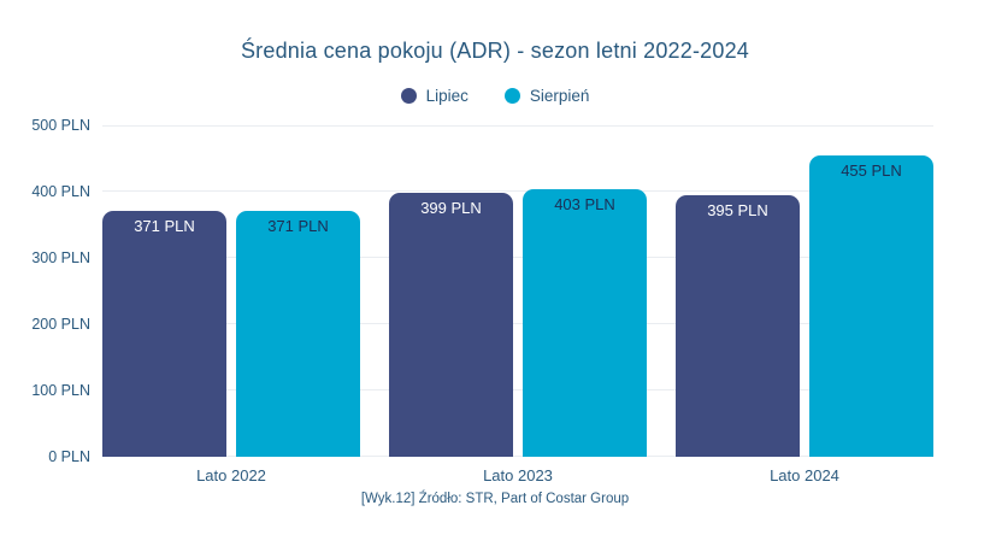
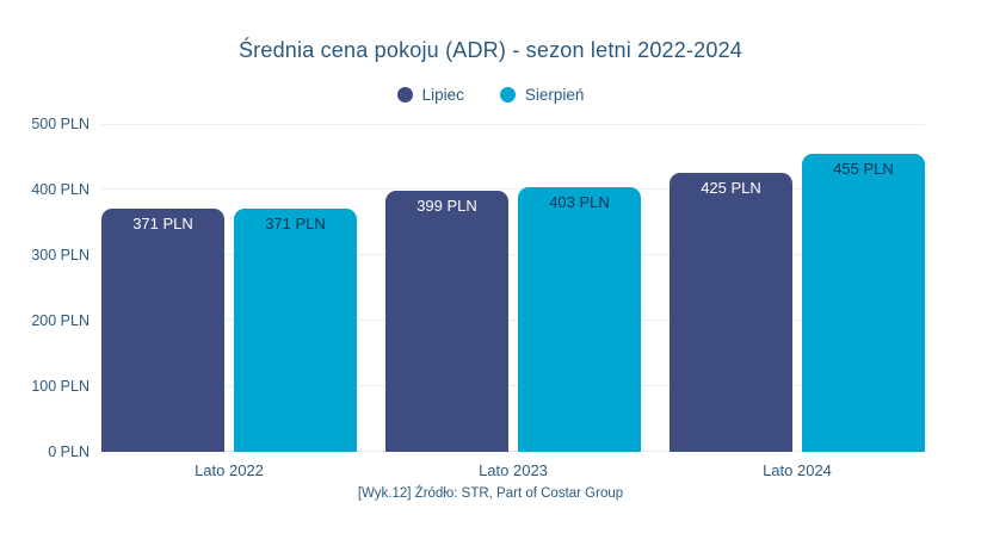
Lipiec/Lato 2024: 395 -> 425
